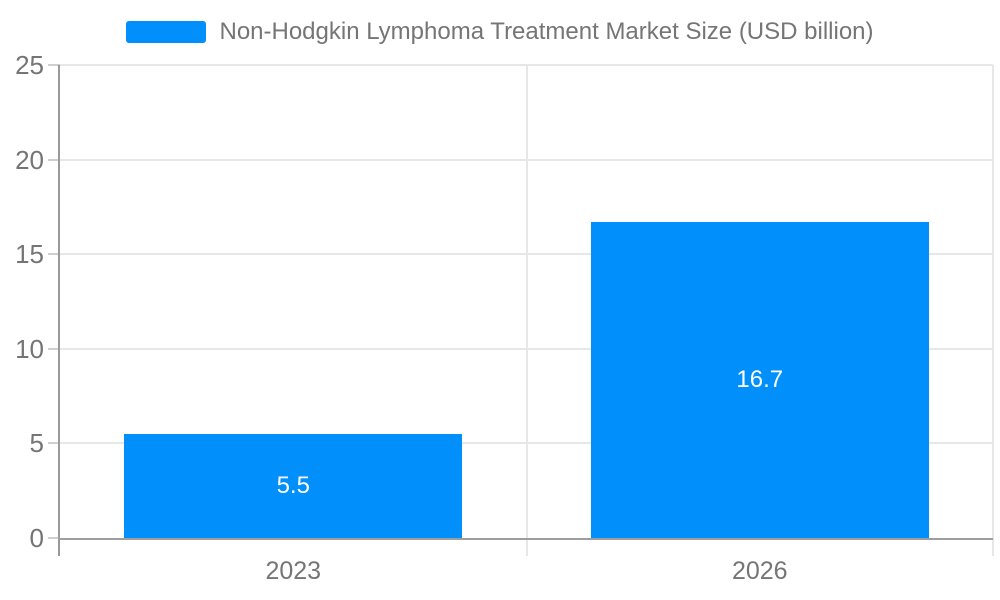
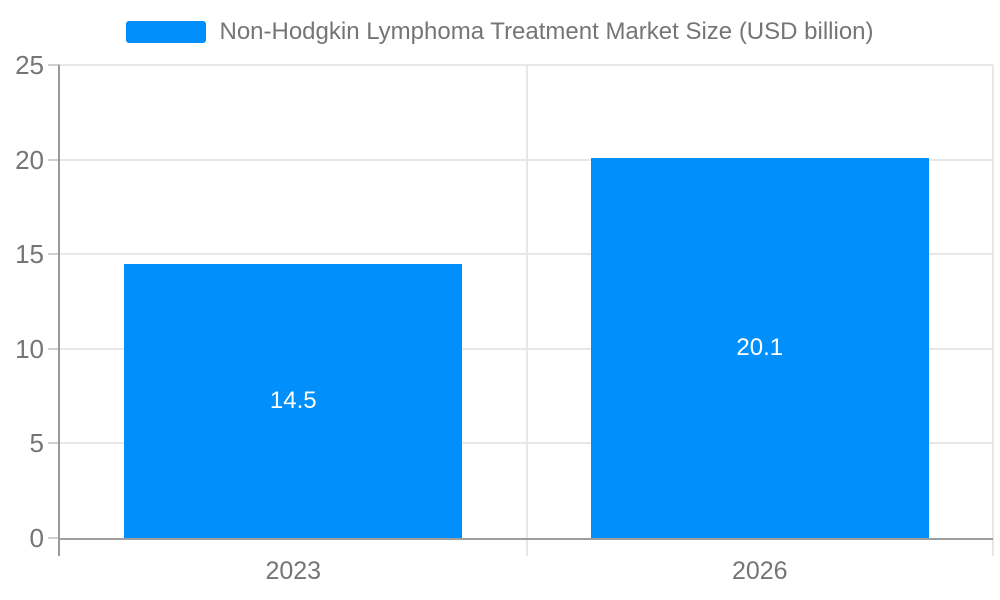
2023: 5.5 -> 14.5
2026: 16.7 -> 20.1
